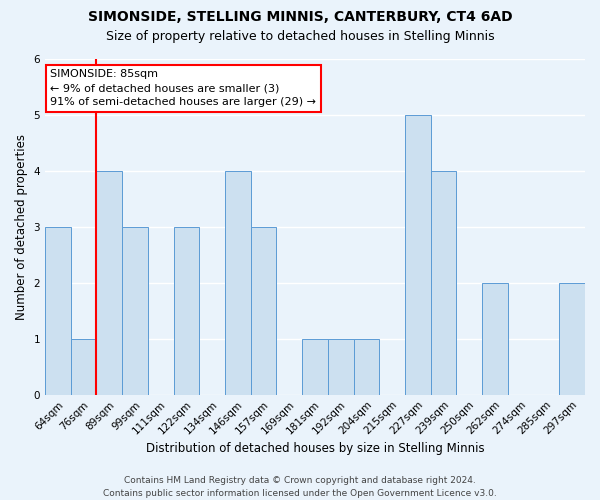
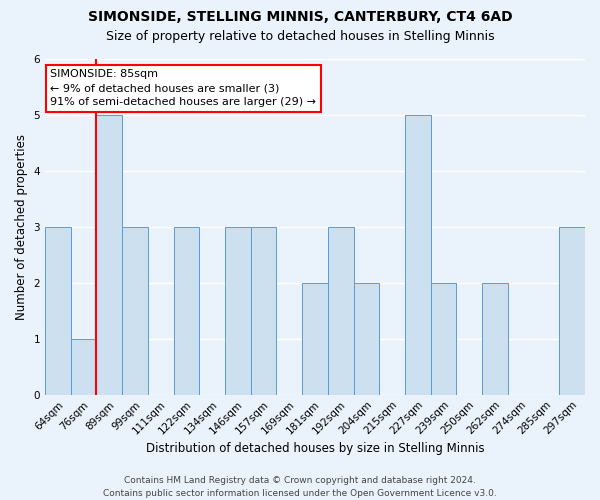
89sqm: 4 -> 5
146sqm: 4 -> 3
181sqm: 1 -> 2
192sqm: 1 -> 3
204sqm: 1 -> 2
239sqm: 4 -> 2
297sqm: 2 -> 3
